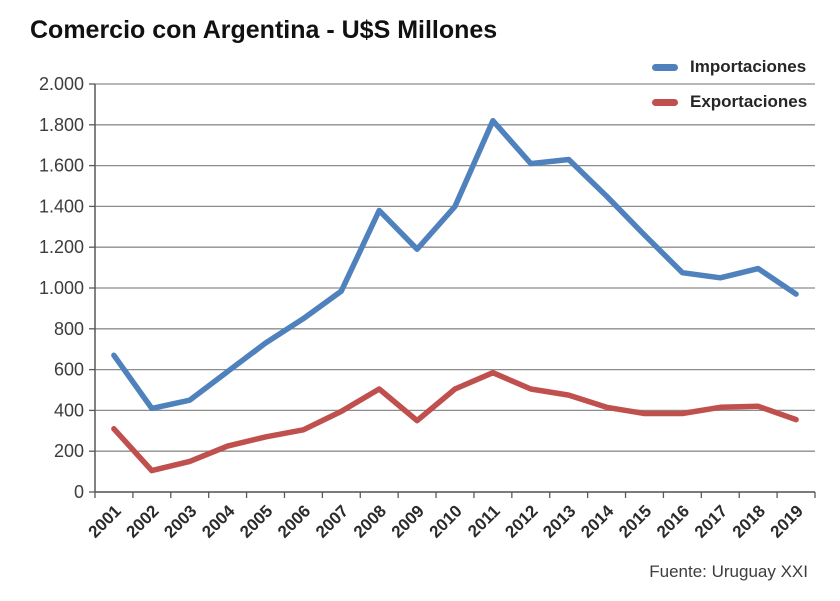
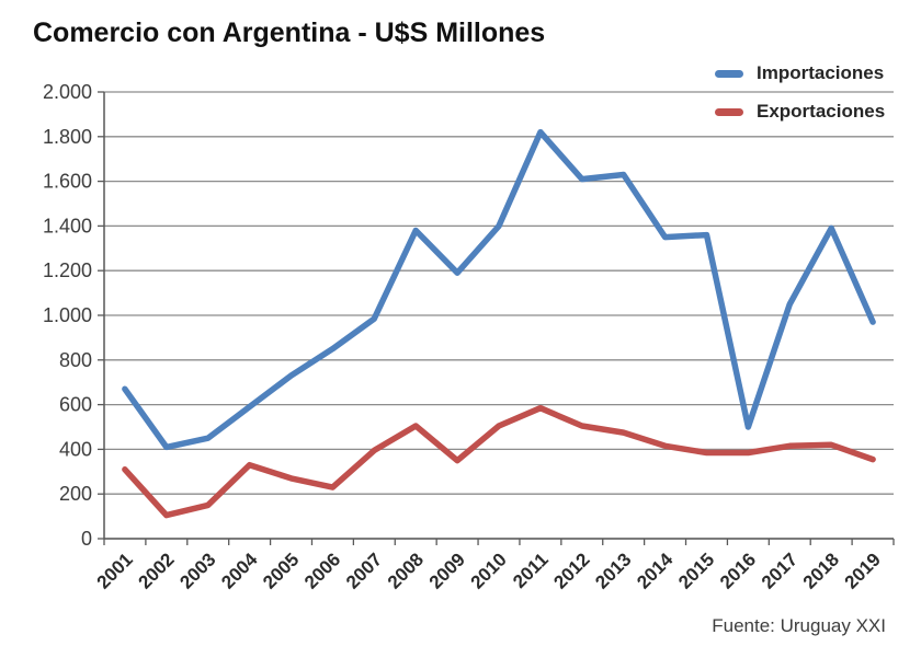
Exportaciones/2004: 220 -> 330
Exportaciones/2006: 300 -> 230
Importaciones/2014: 1450 -> 1350
Importaciones/2015: 1260 -> 1360
Importaciones/2016: 1080 -> 500
Importaciones/2018: 1100 -> 1390
